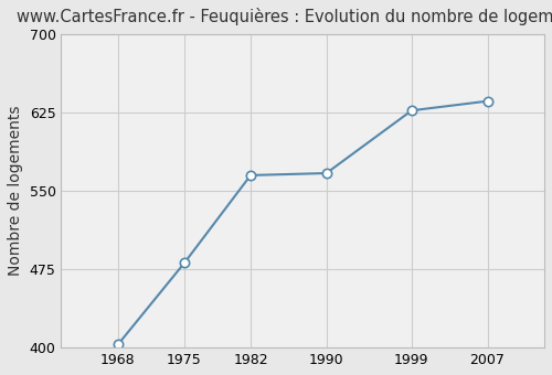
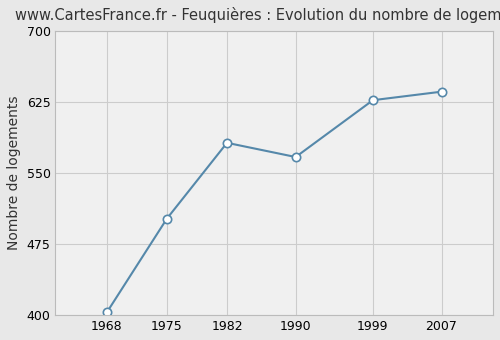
1975: 481 -> 502
1982: 565 -> 582
